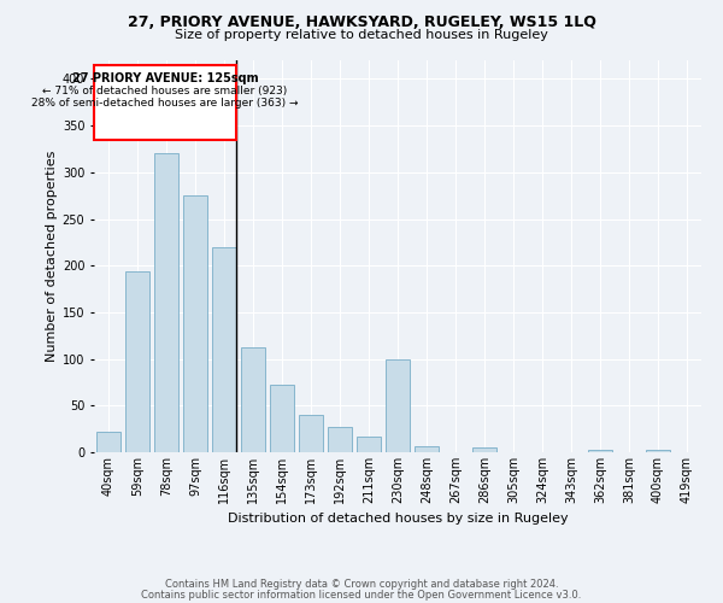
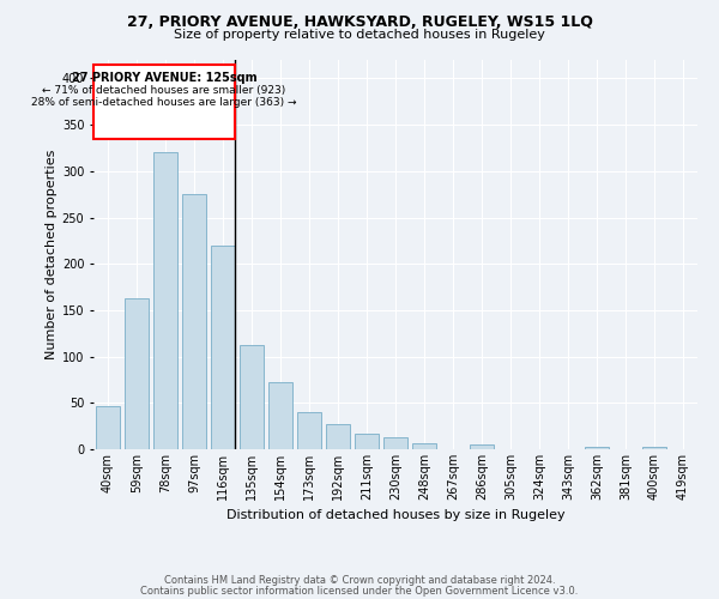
40sqm: 22 -> 47
59sqm: 194 -> 163
230sqm: 100 -> 13
